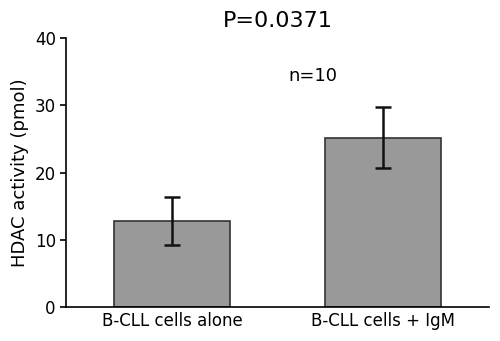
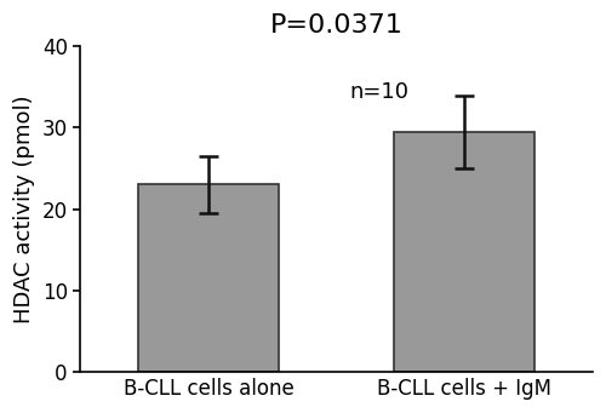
B-CLL cells alone: 12.8 -> 23.0
B-CLL cells + IgM: 25.2 -> 29.5
